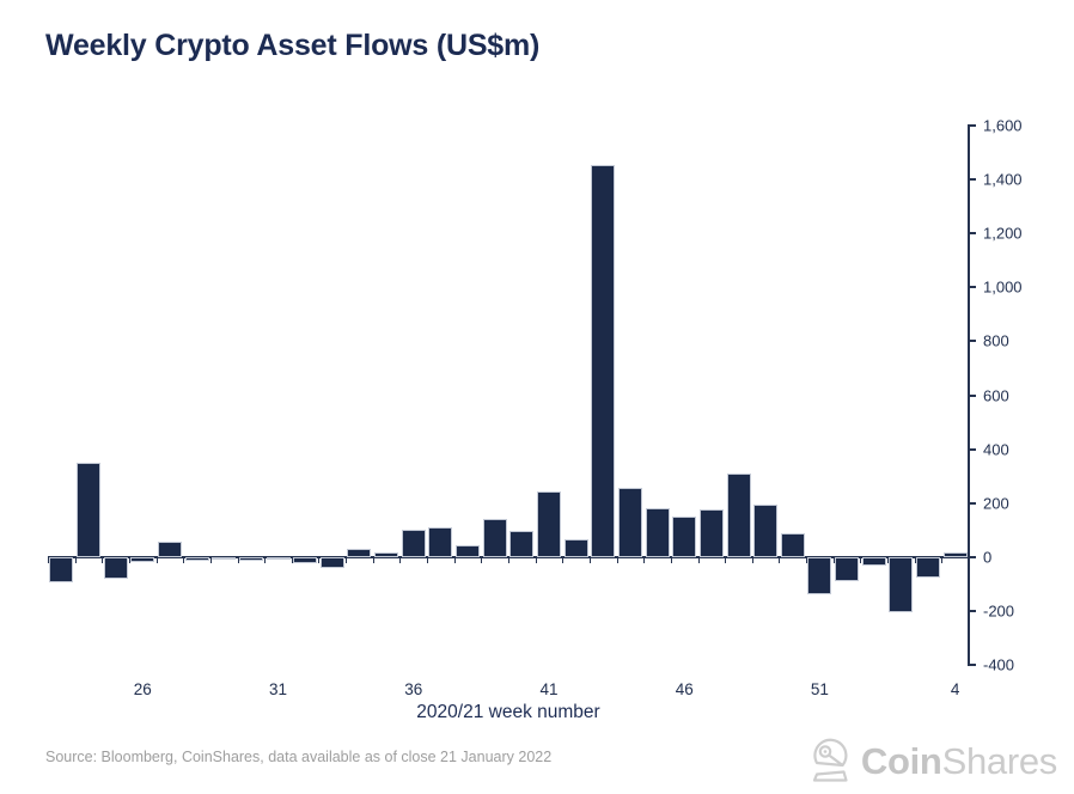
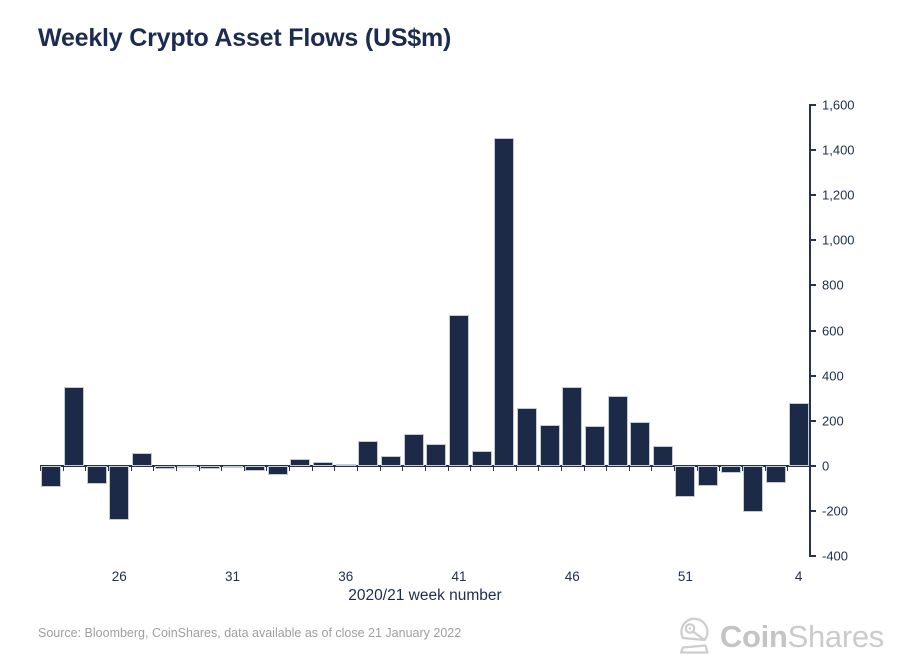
26: -20 -> -240
36: 100 -> 10
41: 240 -> 670
46: 150 -> 350
4: 20 -> 280
